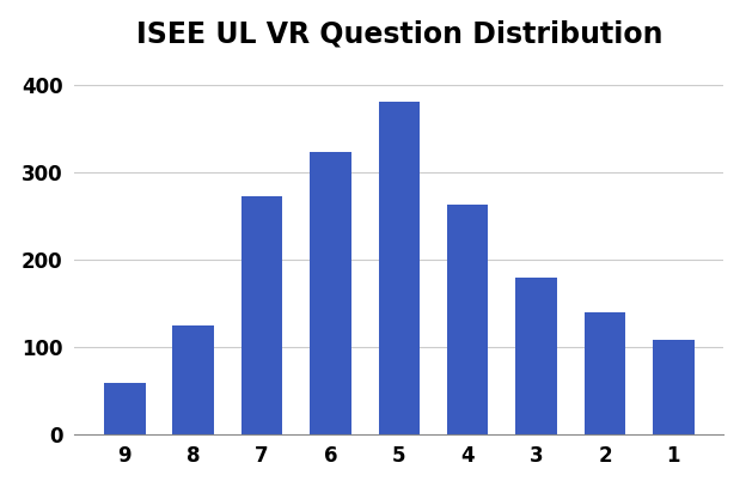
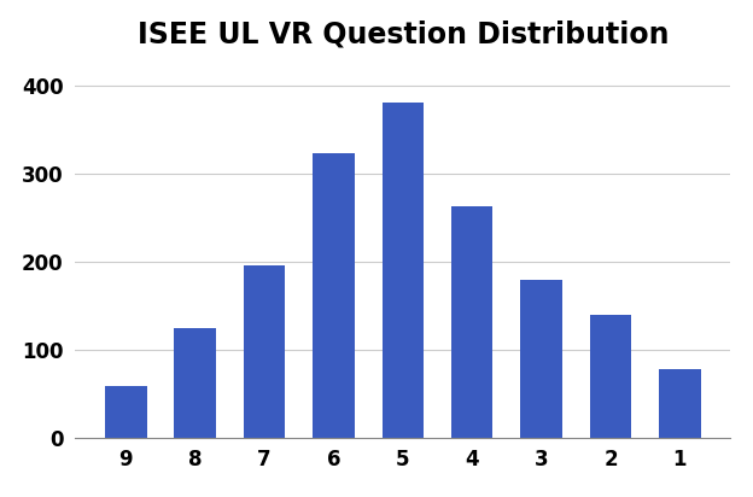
7: 272 -> 196
1: 108 -> 78
